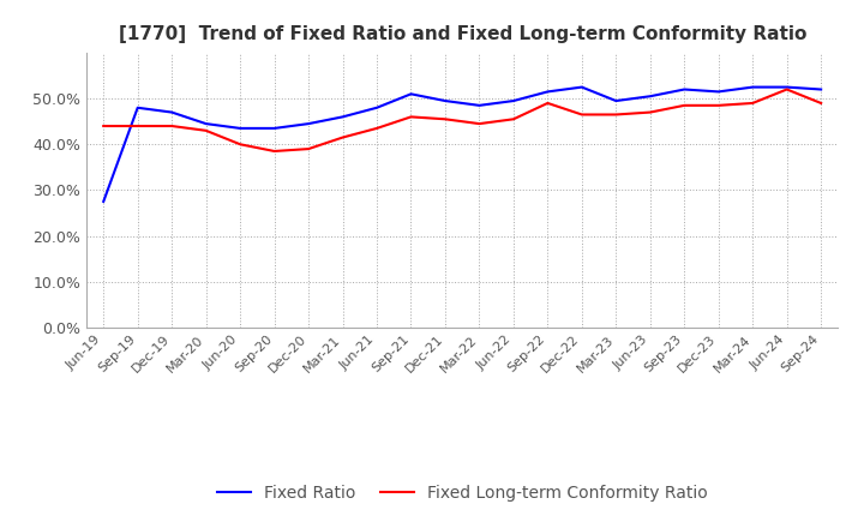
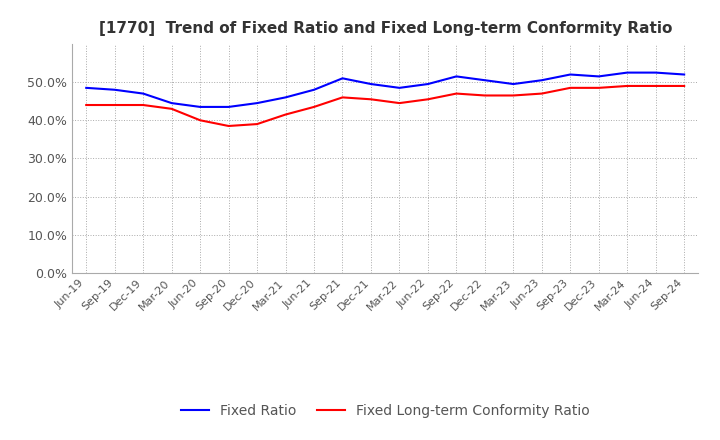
Fixed Ratio/Jun-19: 27.5% -> 48.5%
Fixed Long-term Conformity Ratio/Sep-22: 49.0% -> 47.0%
Fixed Ratio/Dec-22: 52.5% -> 50.5%
Fixed Long-term Conformity Ratio/Jun-24: 52.0% -> 49.0%
